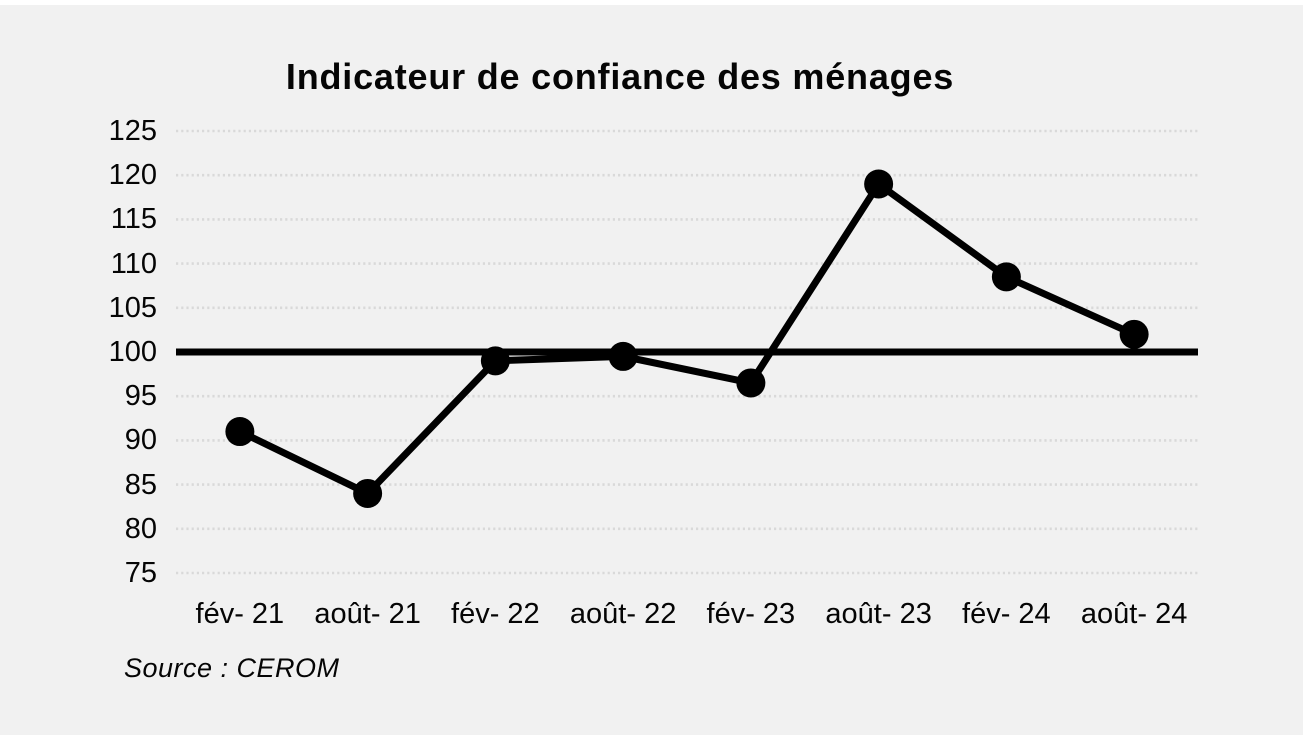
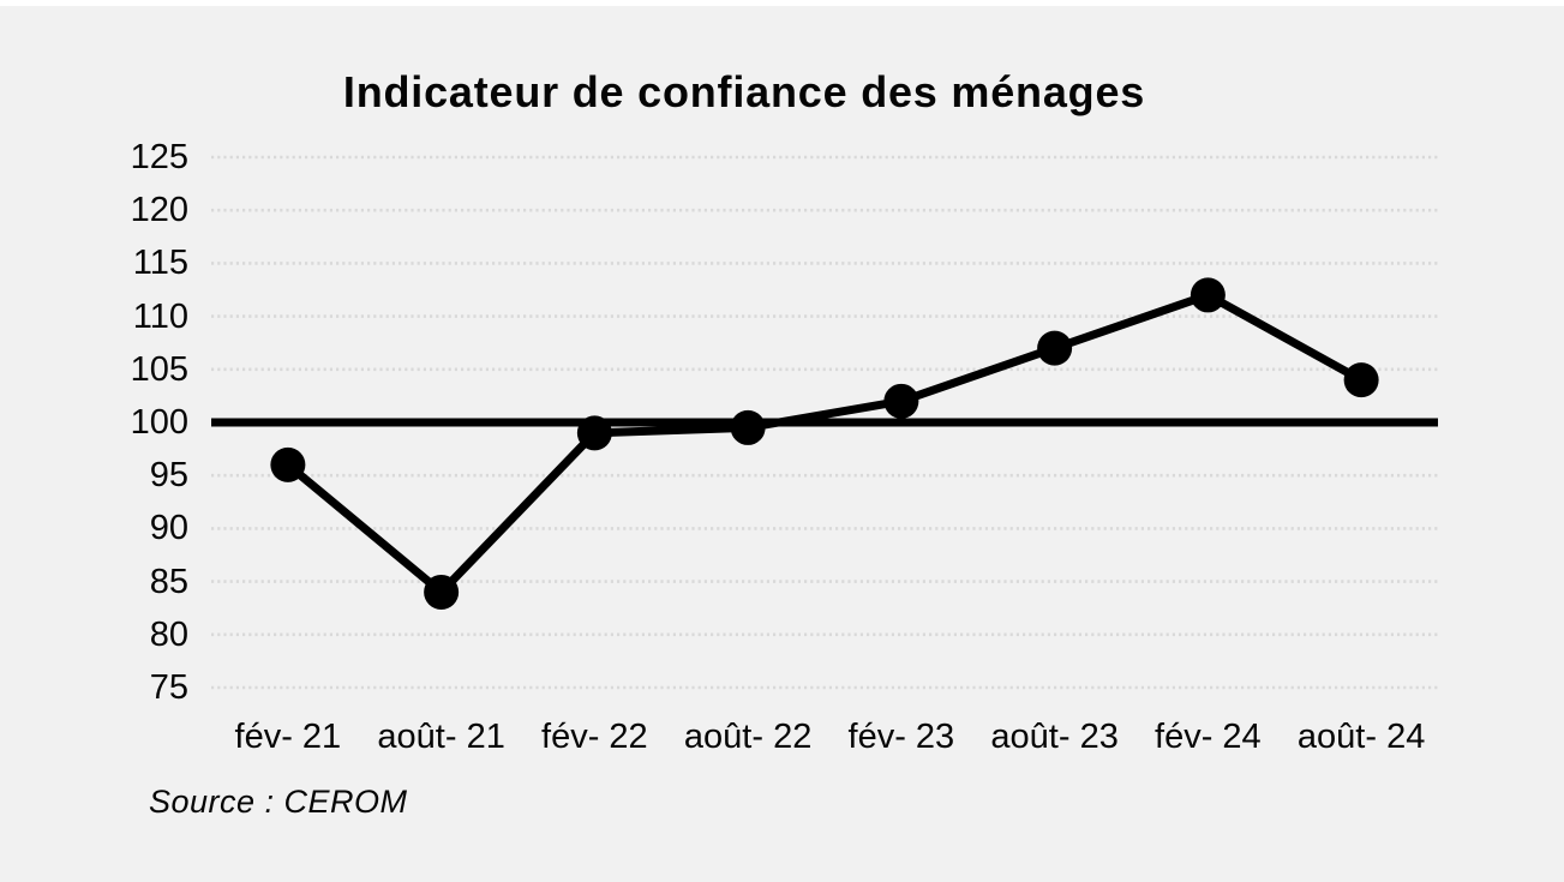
fév- 21: 91 -> 96
fév- 23: 96 -> 102
août- 23: 119 -> 107
fév- 24: 108 -> 112
août- 24: 102 -> 104
